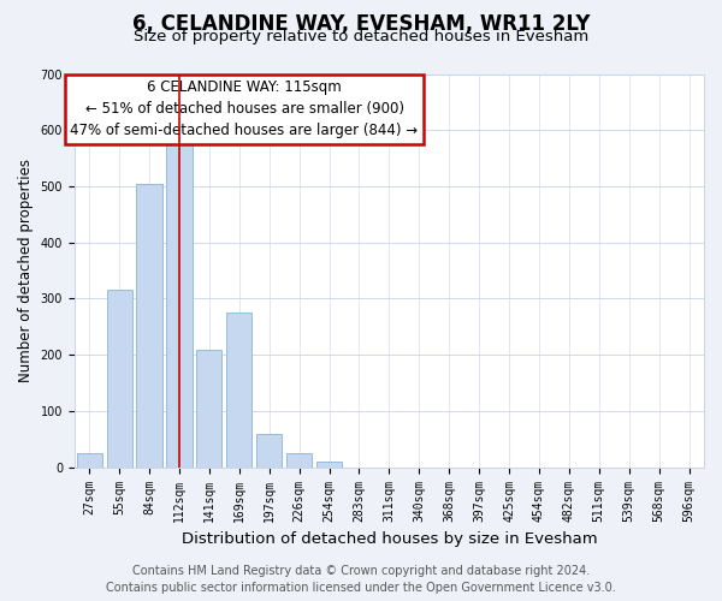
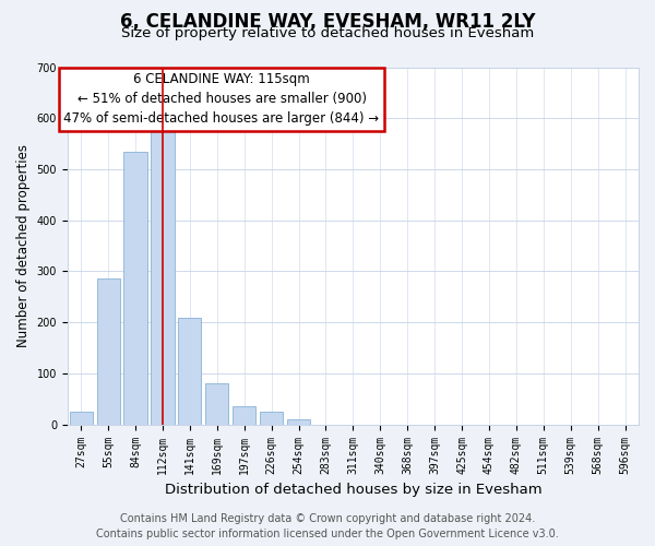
55sqm: 315 -> 285
84sqm: 505 -> 535
169sqm: 275 -> 80
197sqm: 60 -> 35
